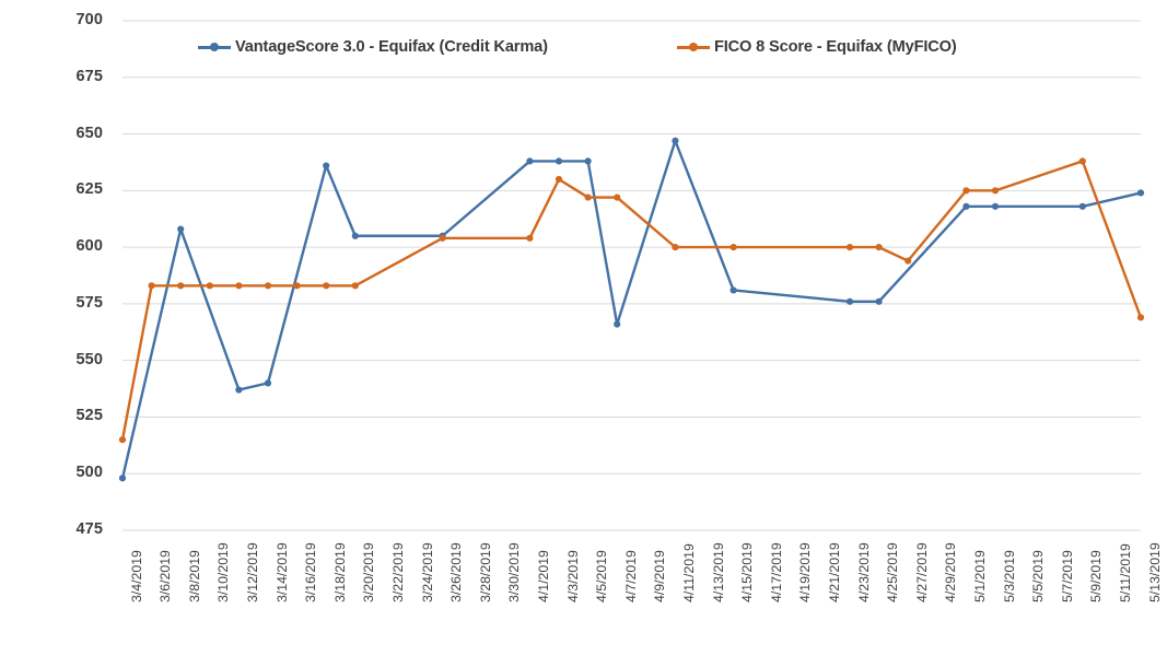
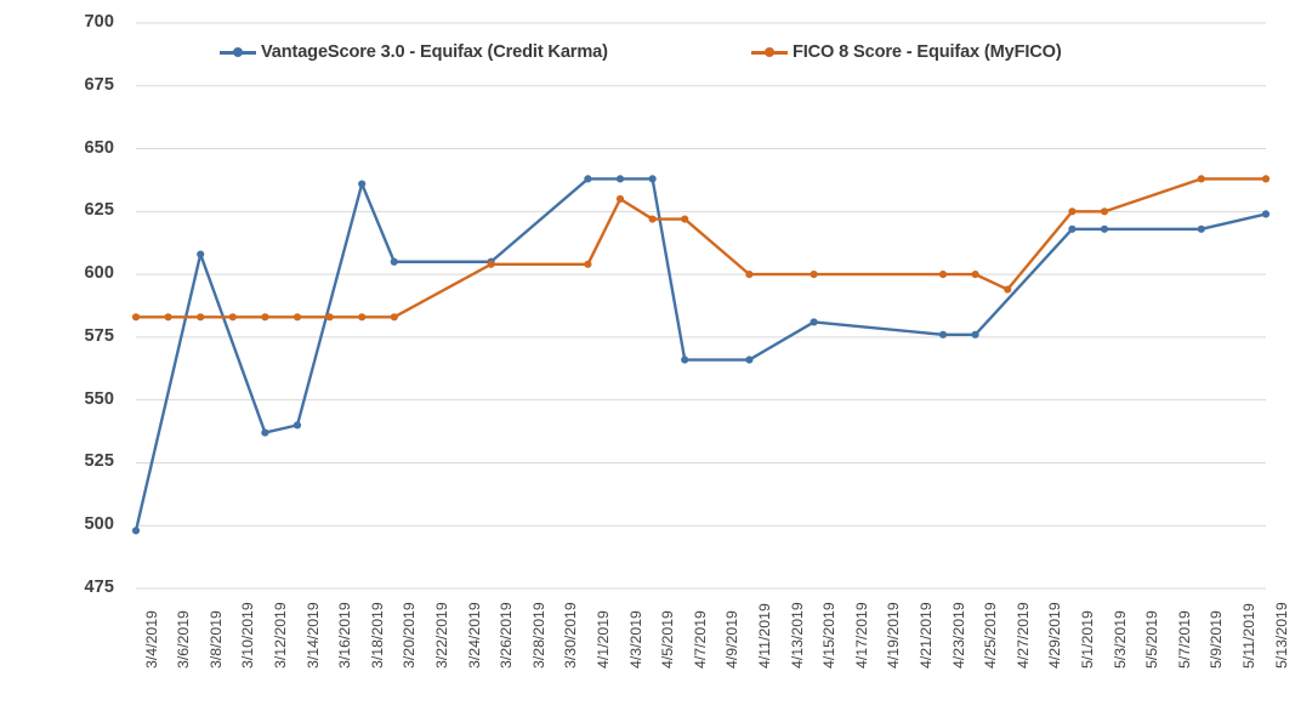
FICO 8 Score - Equifax (MyFICO)/3/4/2019: 515 -> 583
VantageScore 3.0 - Equifax (Credit Karma)/4/11/2019: 647 -> 566
FICO 8 Score - Equifax (MyFICO)/5/13/2019: 569 -> 638
